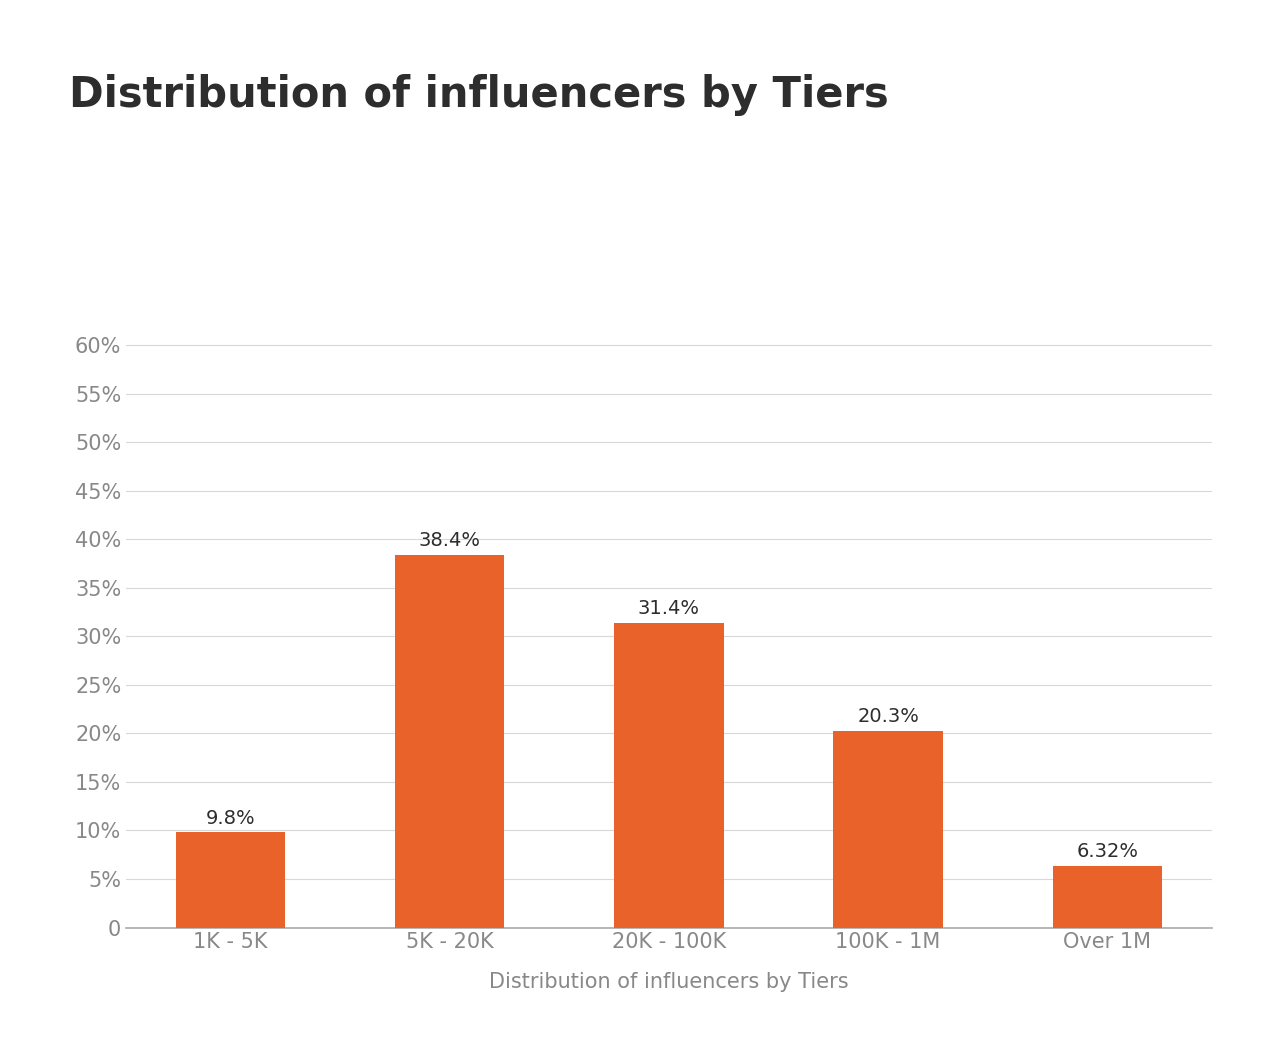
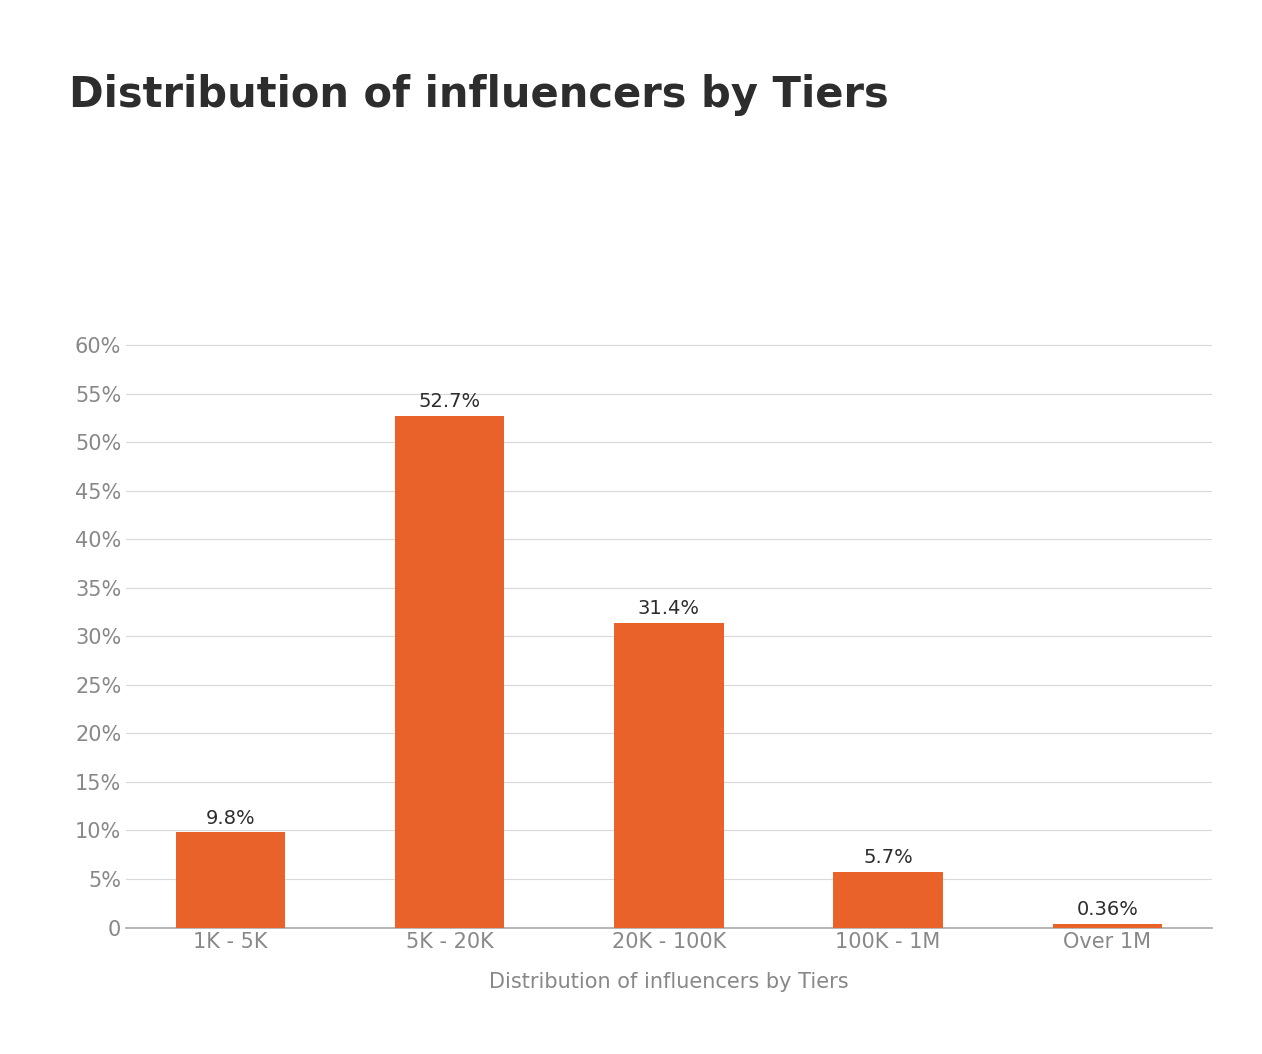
5K - 20K: 38.4% -> 52.7%
100K - 1M: 20.3% -> 5.7%
Over 1M: 6.32% -> 0.36%
